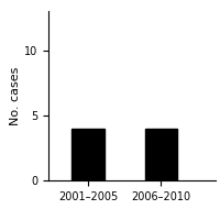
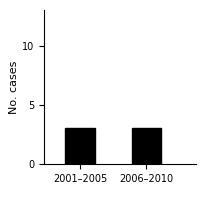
2001–2005: 4 -> 3
2006–2010: 4 -> 3
